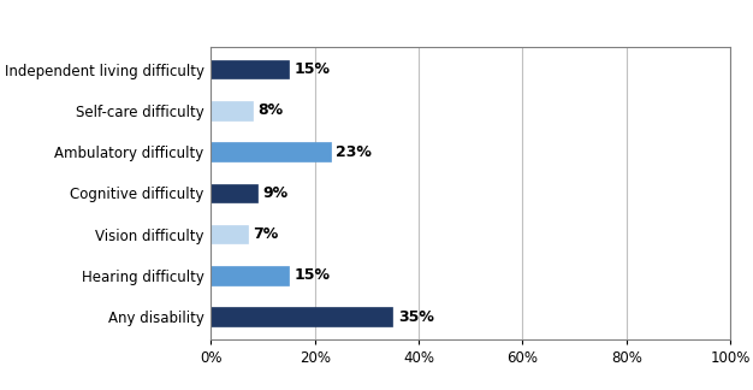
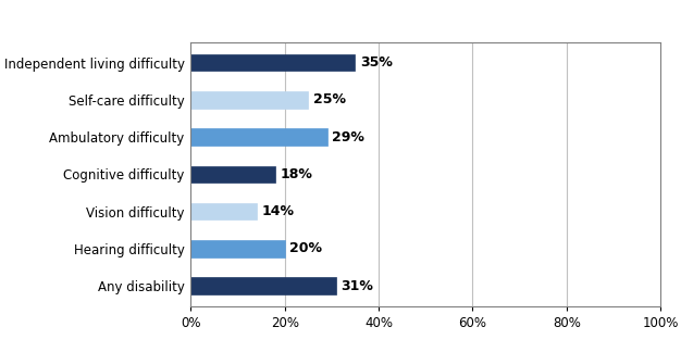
Independent living difficulty: 15% -> 35%
Self-care difficulty: 8% -> 25%
Ambulatory difficulty: 23% -> 29%
Cognitive difficulty: 9% -> 18%
Vision difficulty: 7% -> 14%
Hearing difficulty: 15% -> 20%
Any disability: 35% -> 31%
